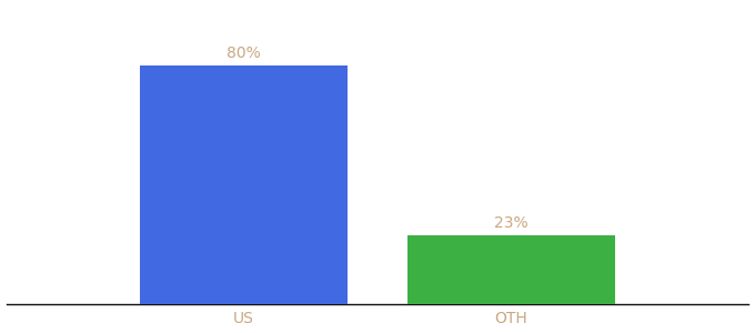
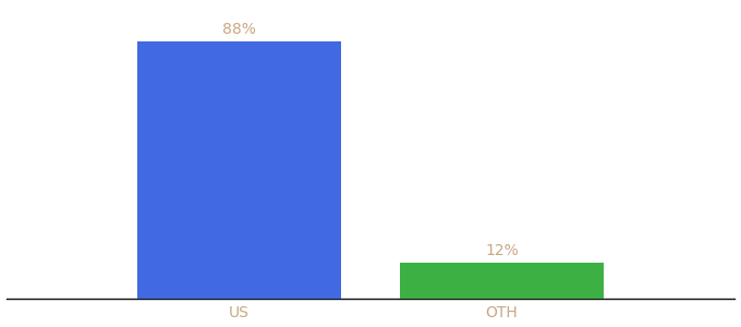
US: 80% -> 88%
OTH: 23% -> 12%
